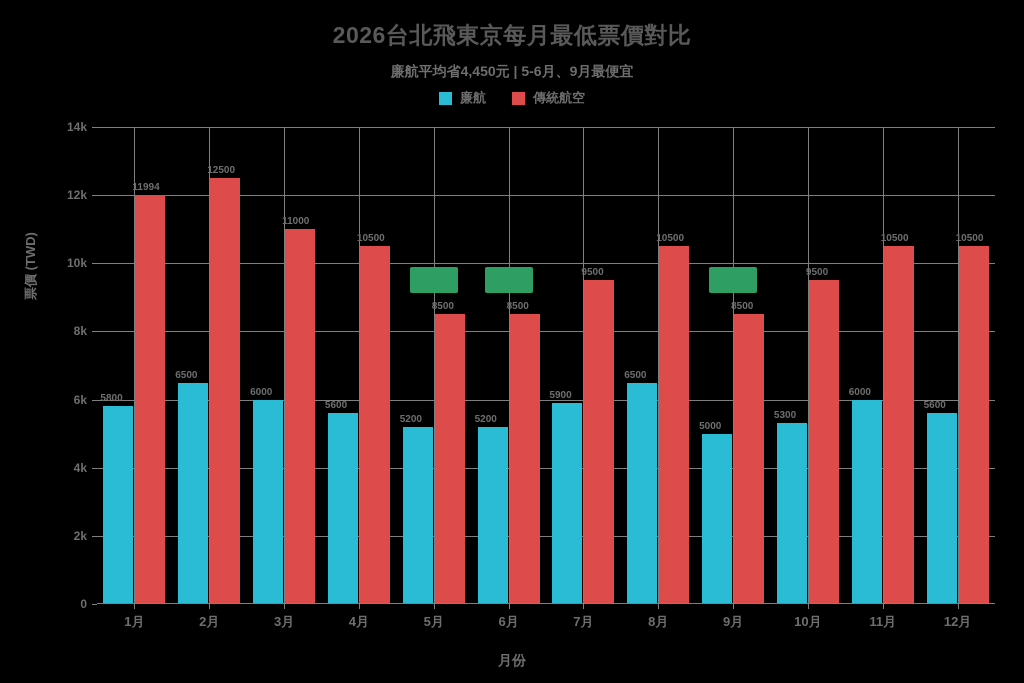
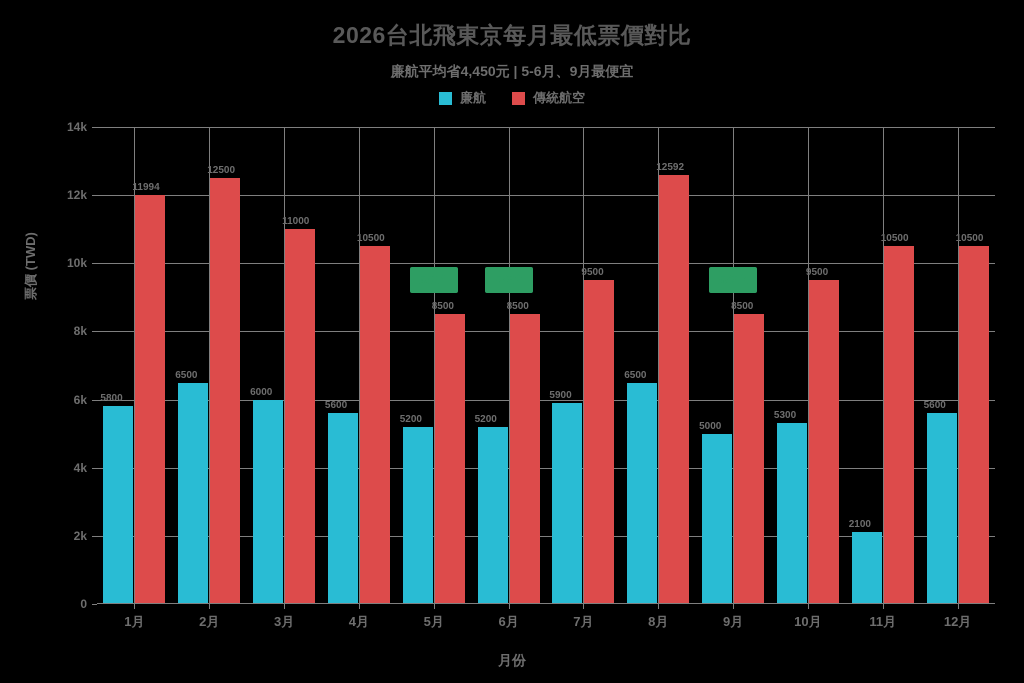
傳統航空/8月: 10500 -> 12592
廉航/11月: 6000 -> 2100
